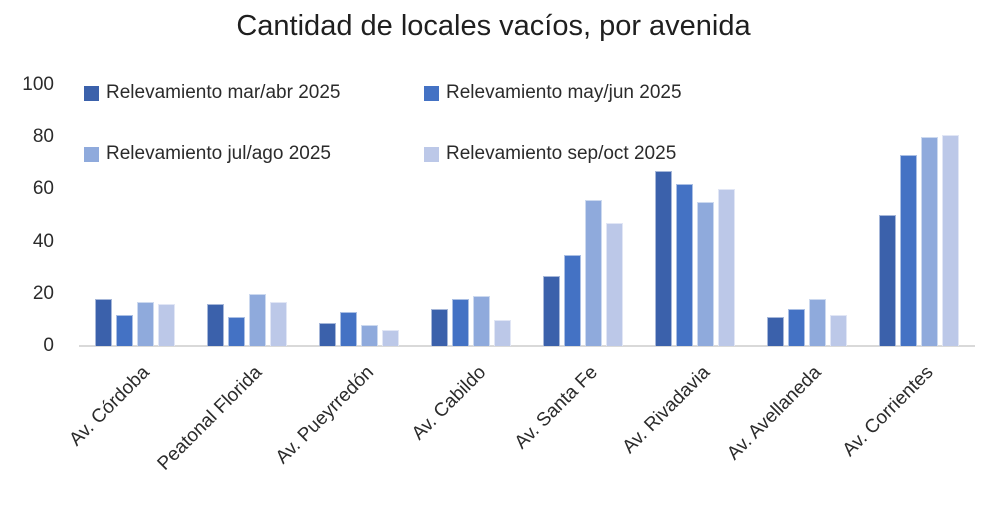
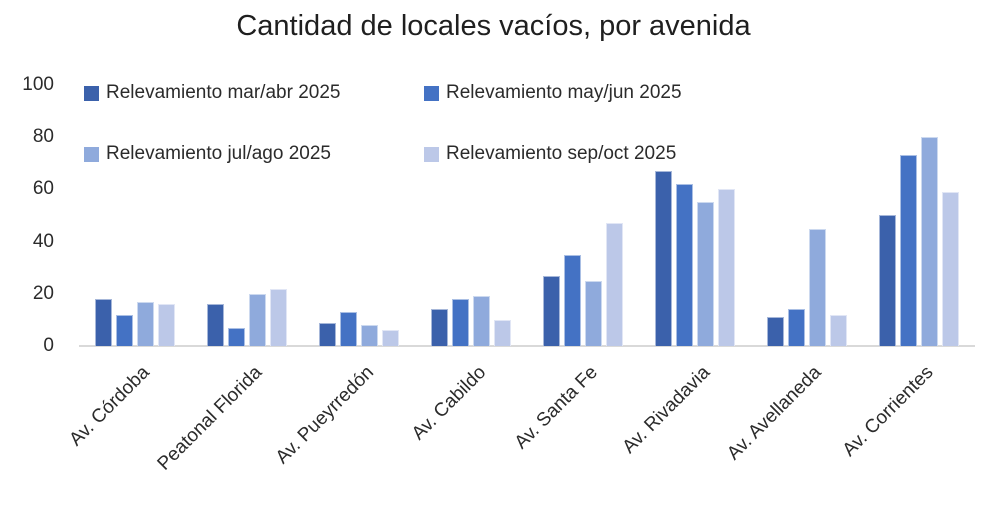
Relevamiento may/jun 2025/Peatonal Florida: 11 -> 7
Relevamiento sep/oct 2025/Peatonal Florida: 17 -> 22
Relevamiento jul/ago 2025/Av. Santa Fe: 56 -> 25
Relevamiento jul/ago 2025/Av. Avellaneda: 18 -> 45
Relevamiento sep/oct 2025/Av. Corrientes: 81 -> 59
